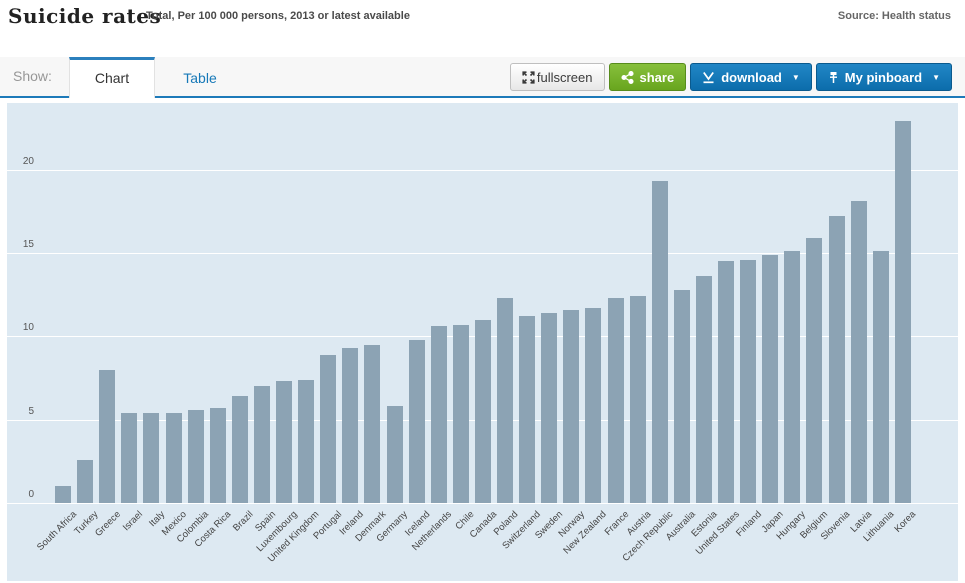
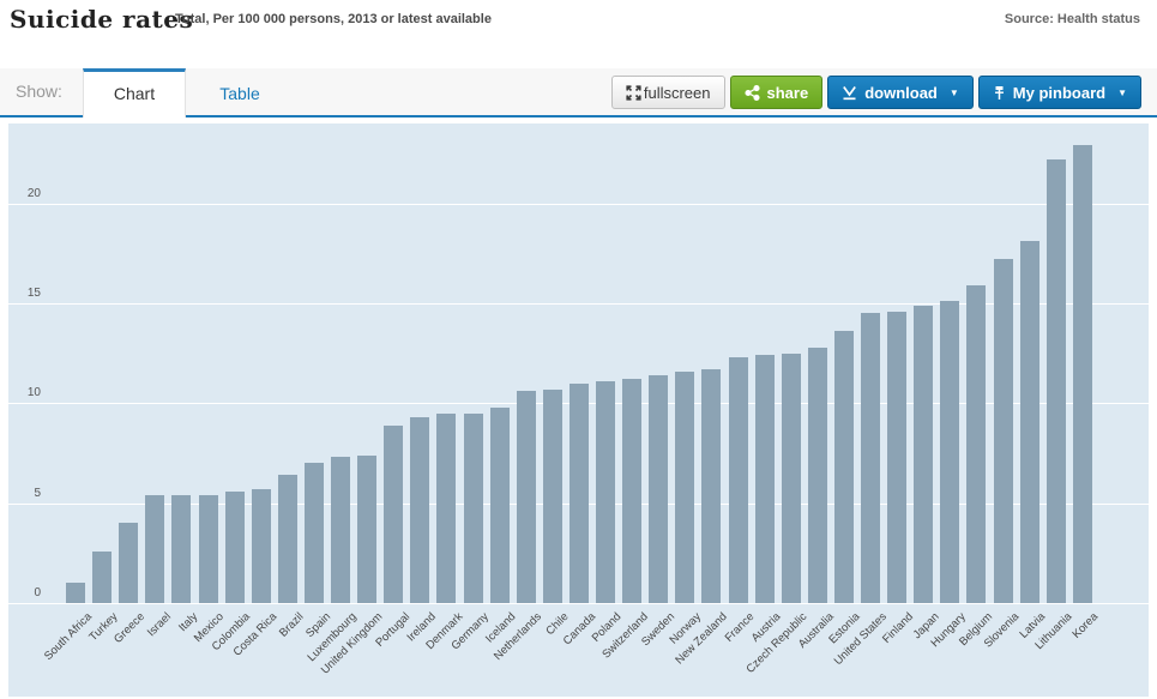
Greece: 8.0 -> 4.0
Germany: 5.8 -> 9.5
Poland: 12.3 -> 11.1
Czech Republic: 19.3 -> 12.5
Lithuania: 15.1 -> 22.2
